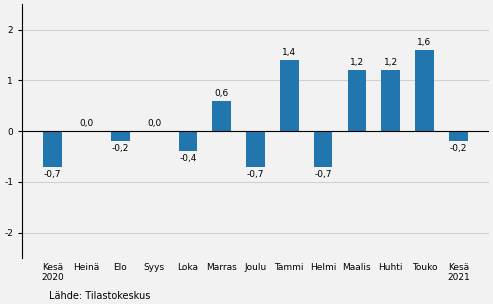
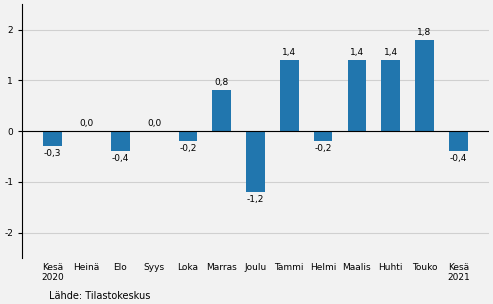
Kesä 2020: -0,7 -> -0,3
Elo: -0,2 -> -0,4
Loka: -0,4 -> -0,2
Marras: 0,6 -> 0,8
Joulu: -0,7 -> -1,2
Helmi: -0,7 -> -0,2
Maalis: 1,2 -> 1,4
Huhti: 1,2 -> 1,4
Touko: 1,6 -> 1,8
Kesä 2021: -0,2 -> -0,4
